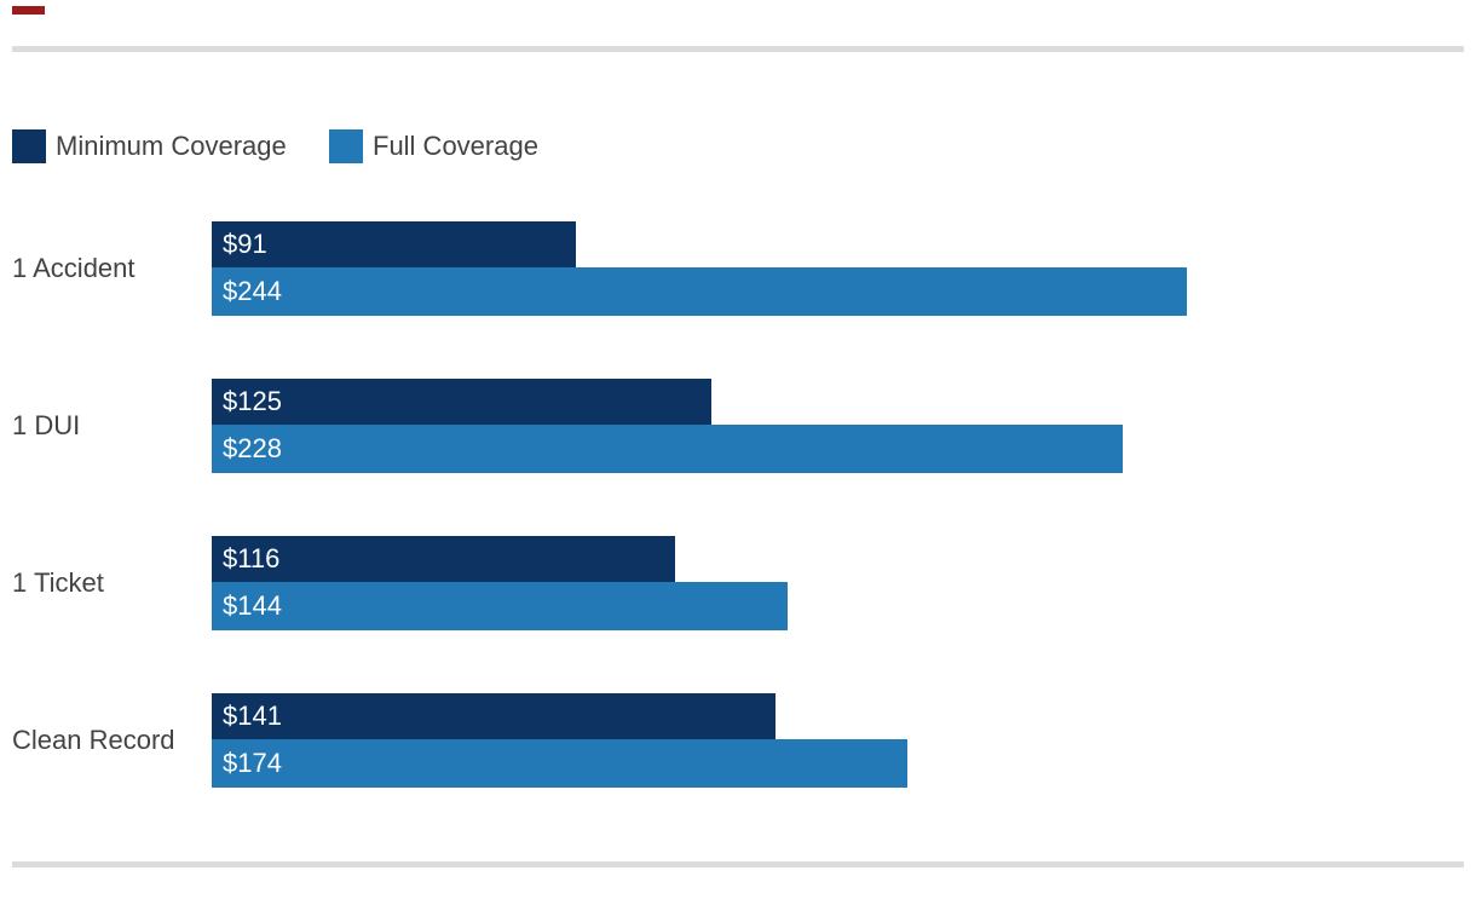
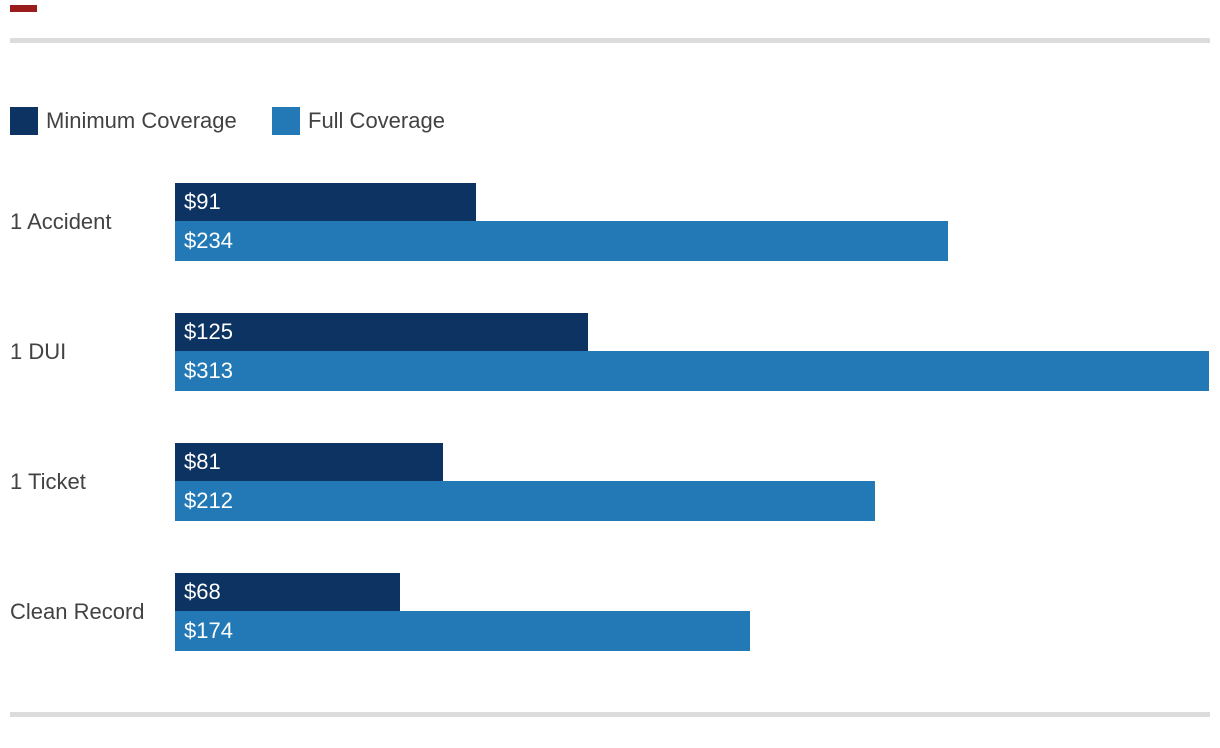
Full Coverage/1 Accident: $244 -> $234
Full Coverage/1 DUI: $228 -> $313
Minimum Coverage/1 Ticket: $116 -> $81
Full Coverage/1 Ticket: $144 -> $212
Minimum Coverage/Clean Record: $141 -> $68
